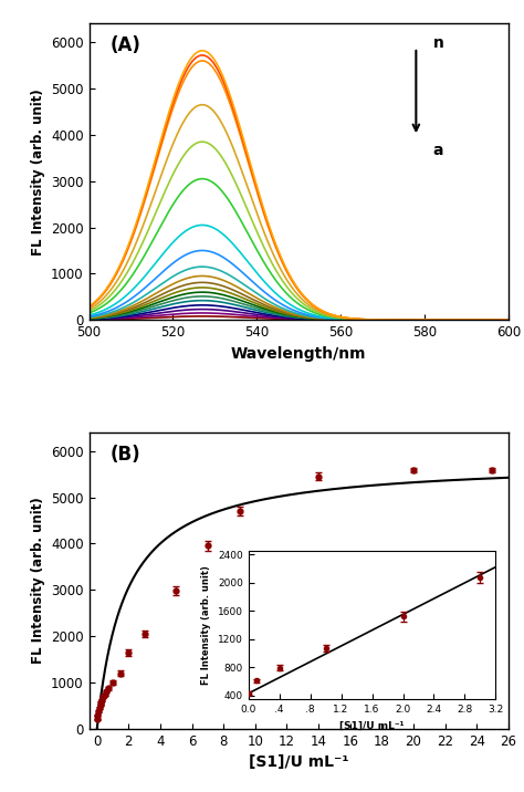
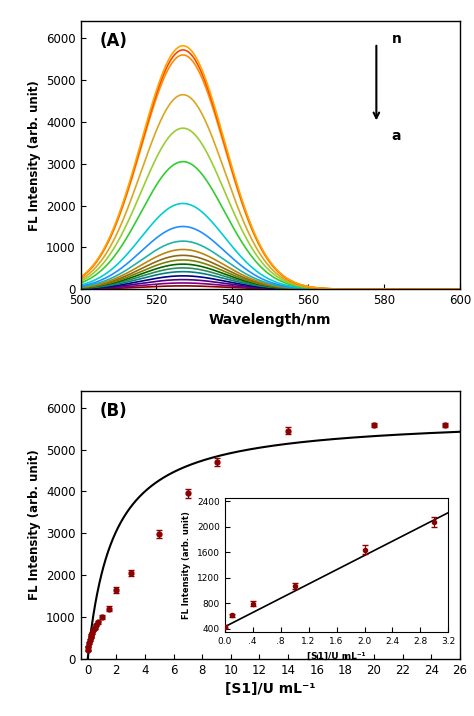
2.0: 1520 -> 1640
